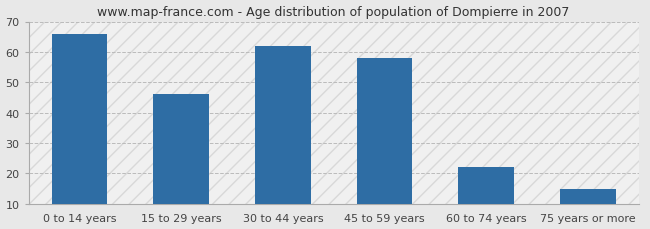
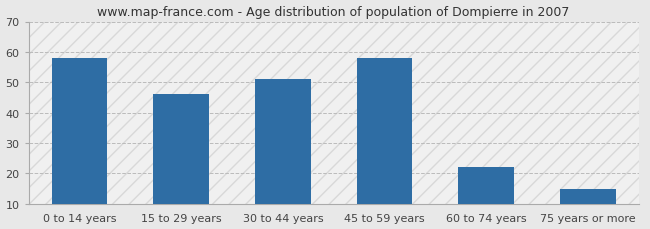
0 to 14 years: 66 -> 58
30 to 44 years: 62 -> 51
